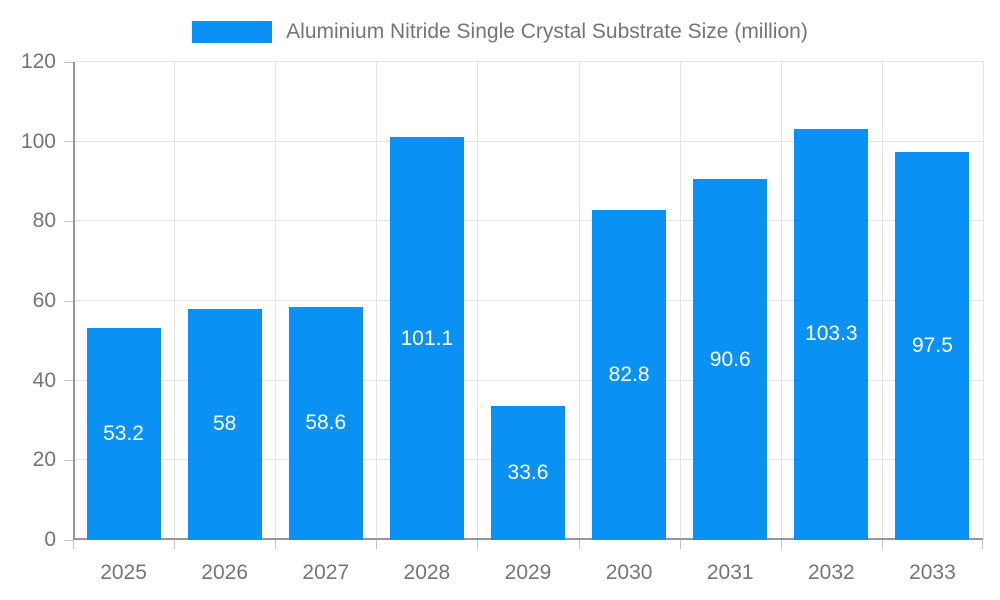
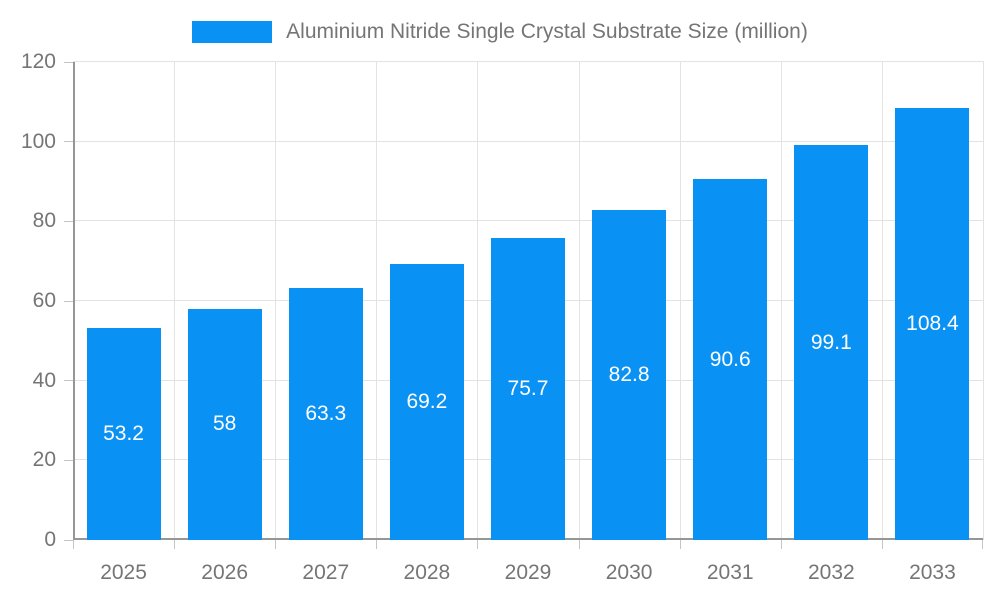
2027: 58.6 -> 63.3
2028: 101.1 -> 69.2
2029: 33.6 -> 75.7
2032: 103.3 -> 99.1
2033: 97.5 -> 108.4
